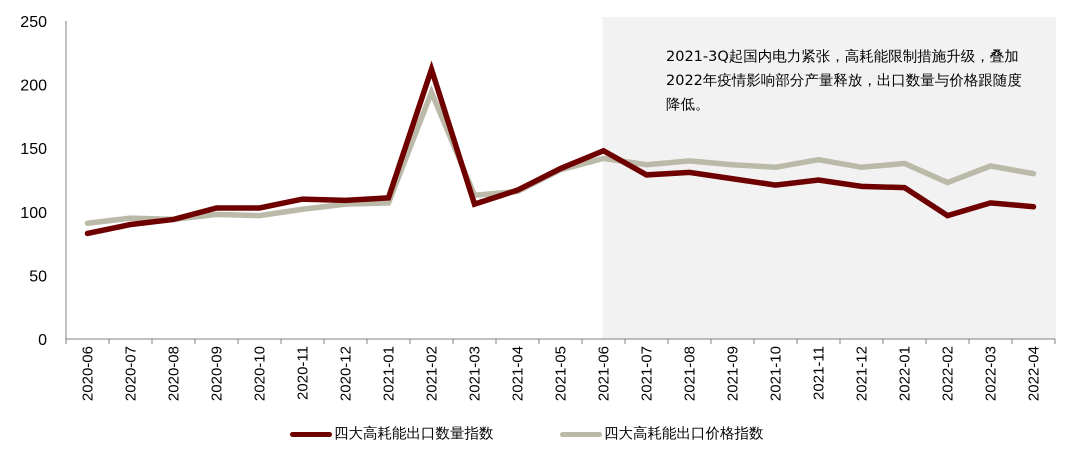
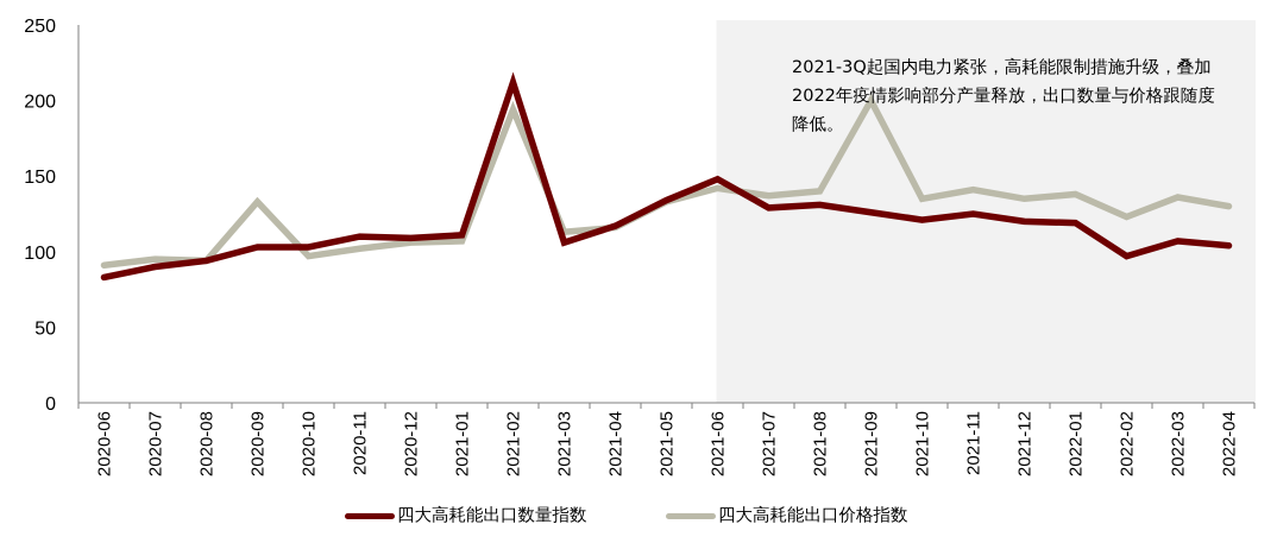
四大高耗能出口价格指数/2020-09: 98 -> 133
四大高耗能出口价格指数/2021-09: 137 -> 200
